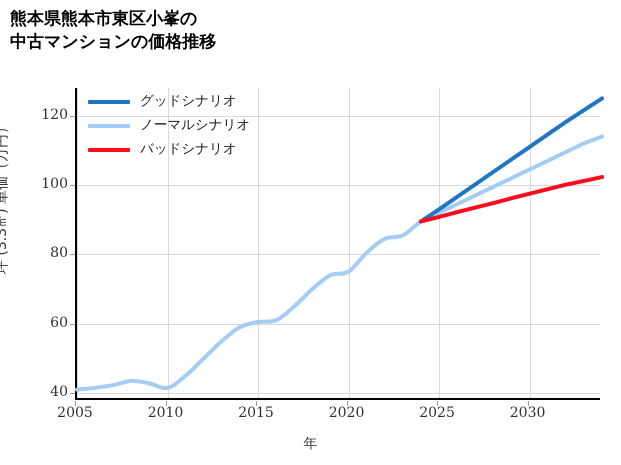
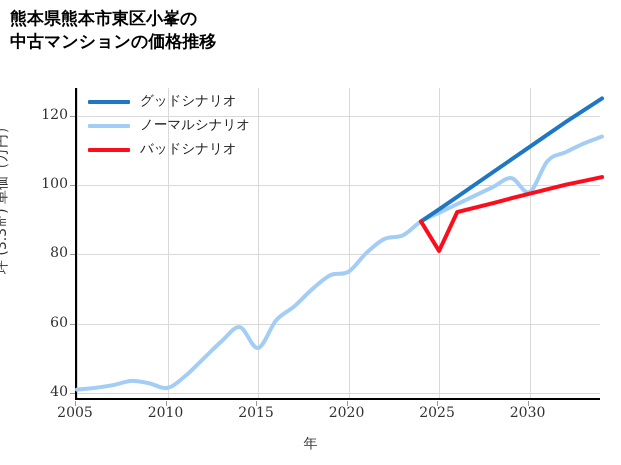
ノーマルシナリオ/2015: 60 -> 53
バッドシナリオ/2025: 91 -> 81
ノーマルシナリオ/2030: 104 -> 98
